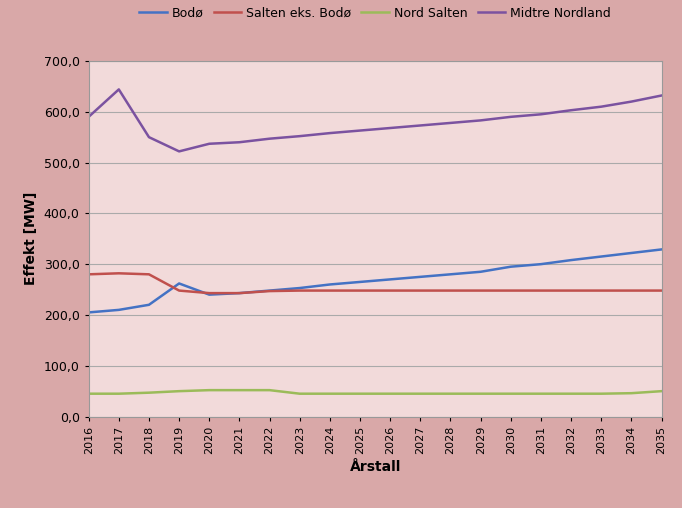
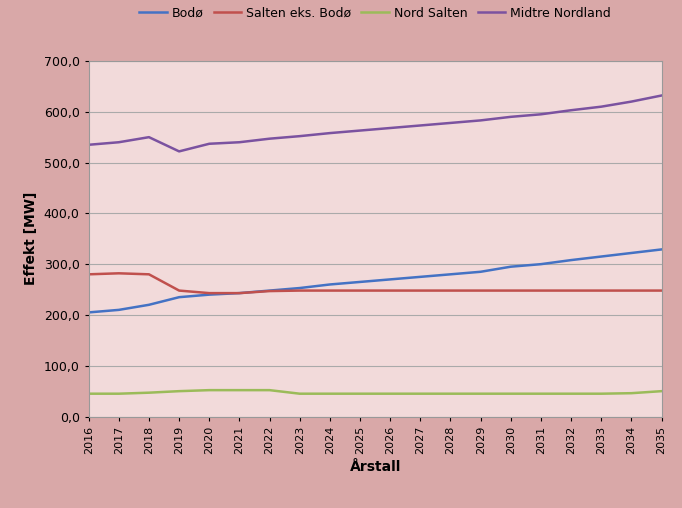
Midtre Nordland/2016: 590 -> 535
Midtre Nordland/2017: 644 -> 540
Bodø/2019: 262 -> 235
